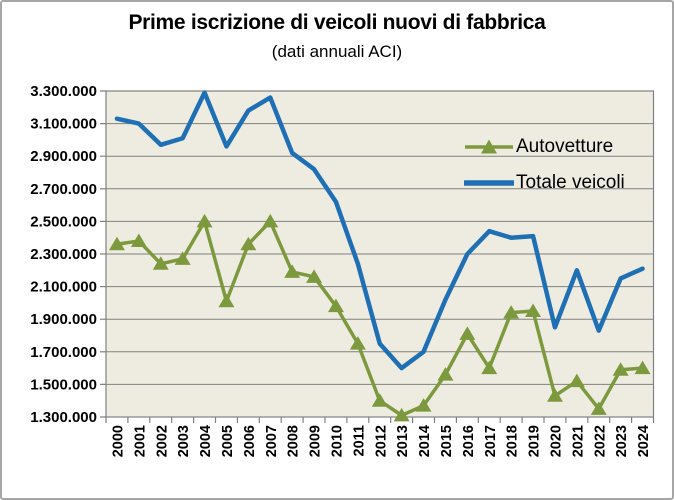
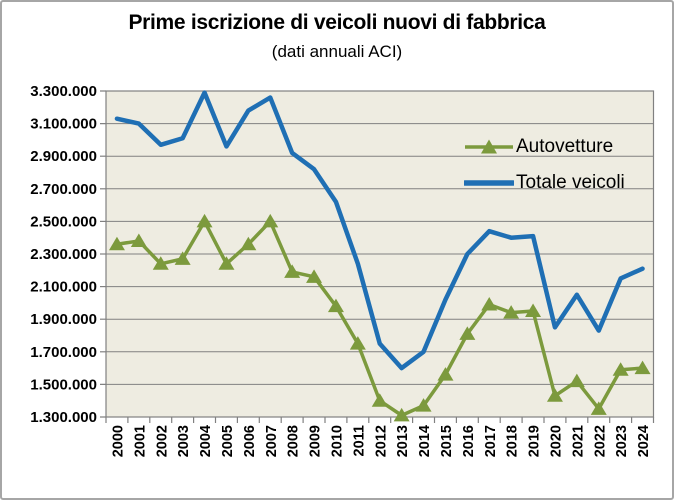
Autovetture/2005: 2010000 -> 2240000
Autovetture/2017: 1600000 -> 1990000
Totale veicoli/2021: 2200000 -> 2050000
